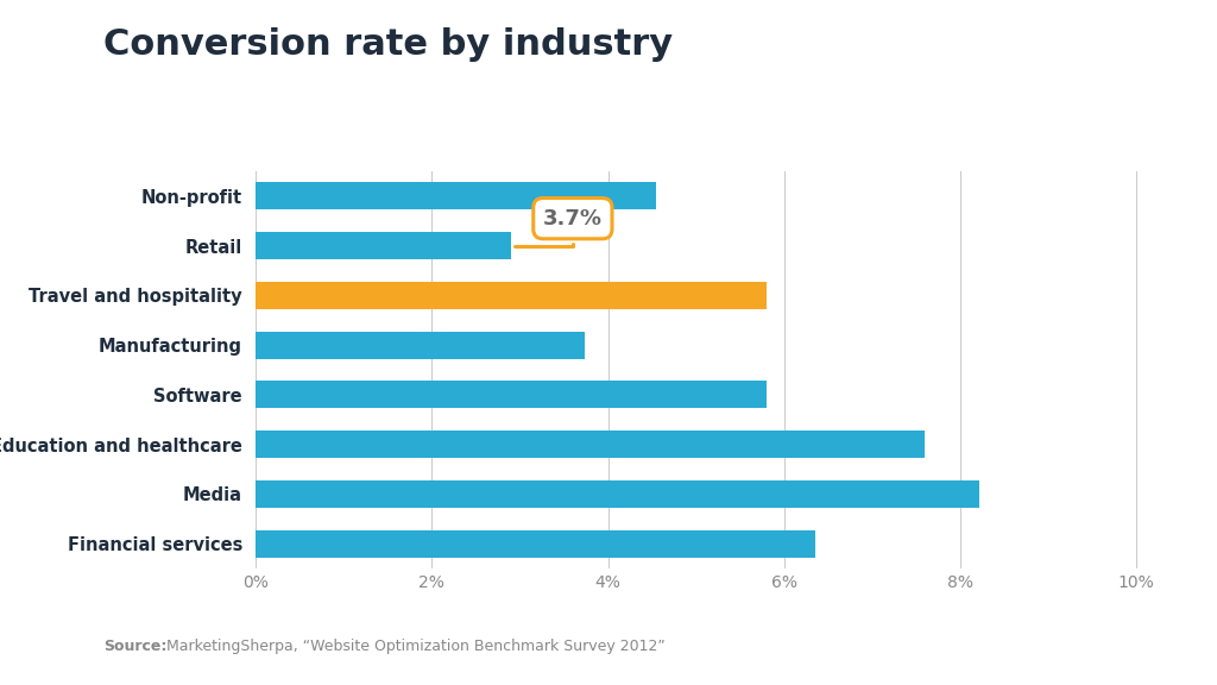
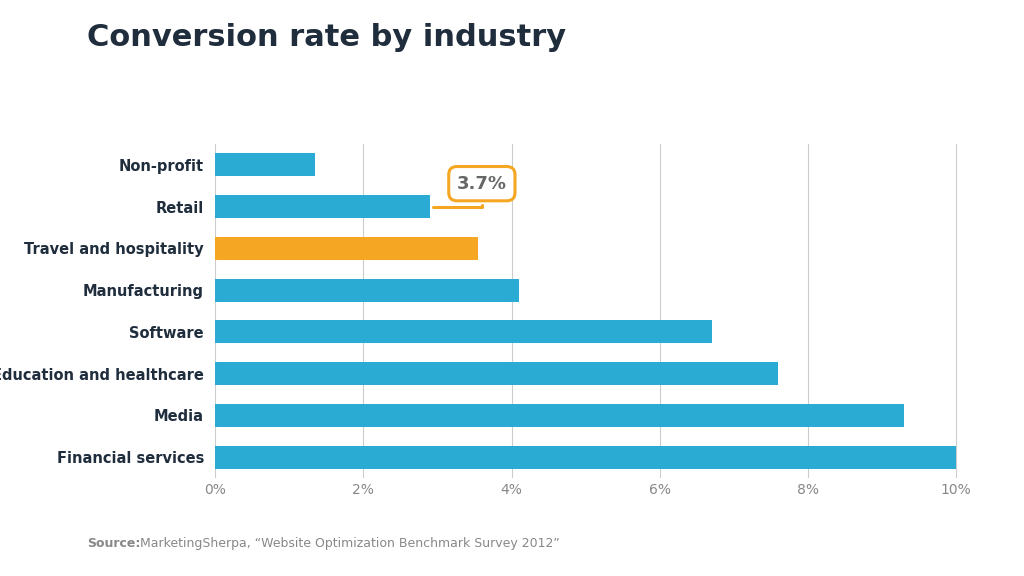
Non-profit: 4.54% -> 1.35%
Travel and hospitality: 5.80% -> 3.55%
Manufacturing: 3.74% -> 4.10%
Software: 5.80% -> 6.70%
Media: 8.22% -> 9.30%
Financial services: 6.36% -> 10.00%
